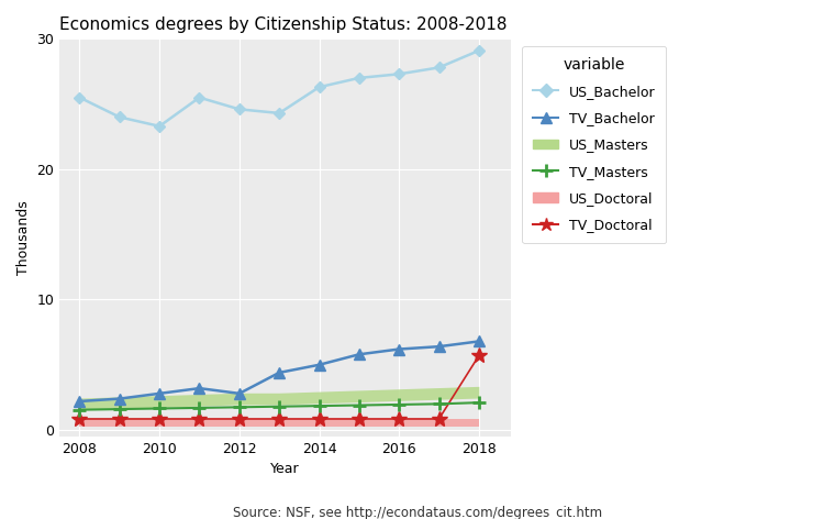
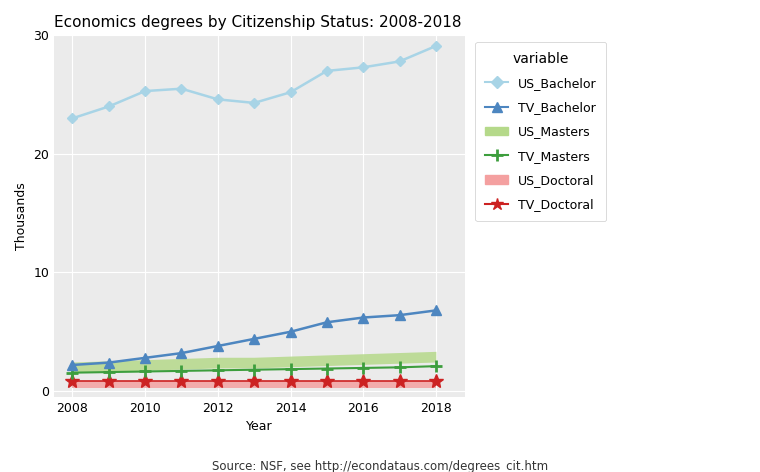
US_Bachelor/2008: 25.5 -> 23.0
US_Bachelor/2010: 23.3 -> 25.3
TV_Bachelor/2012: 2.8 -> 3.8
US_Bachelor/2014: 26.3 -> 25.2
TV_Doctoral/2018: 5.7 -> 0.8
